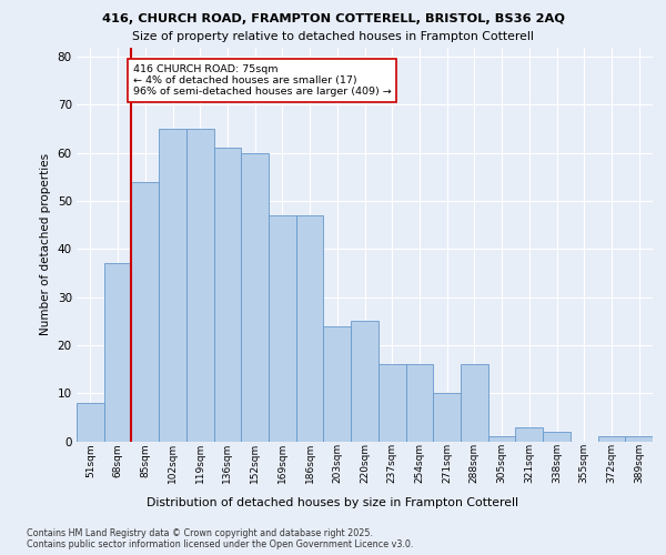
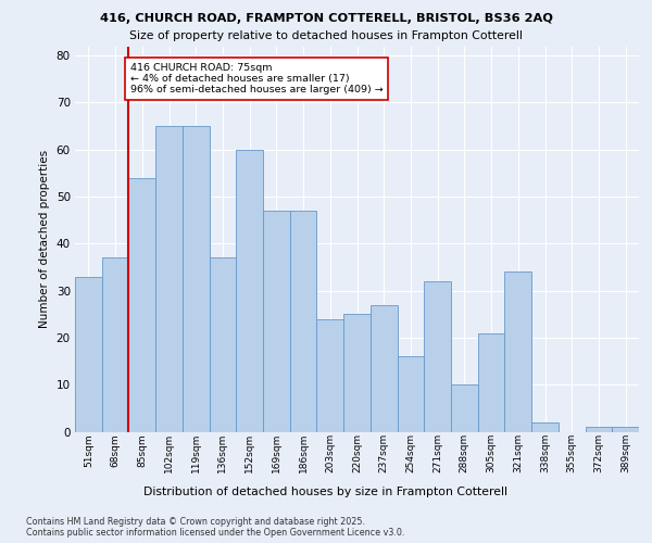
51sqm: 8 -> 33
136sqm: 61 -> 37
237sqm: 16 -> 27
271sqm: 10 -> 32
288sqm: 16 -> 10
305sqm: 1 -> 21
321sqm: 3 -> 34
